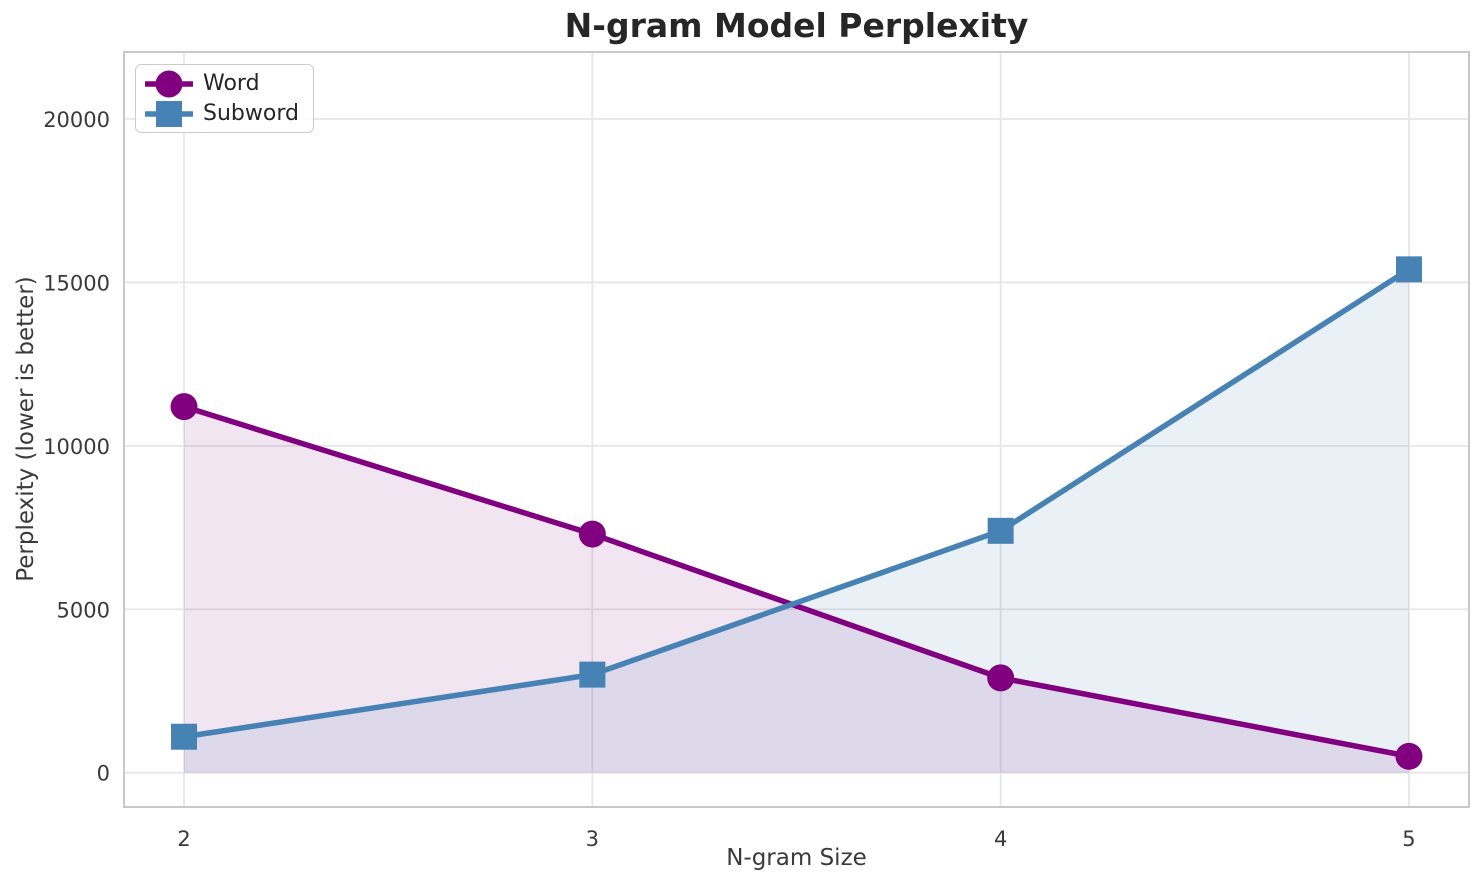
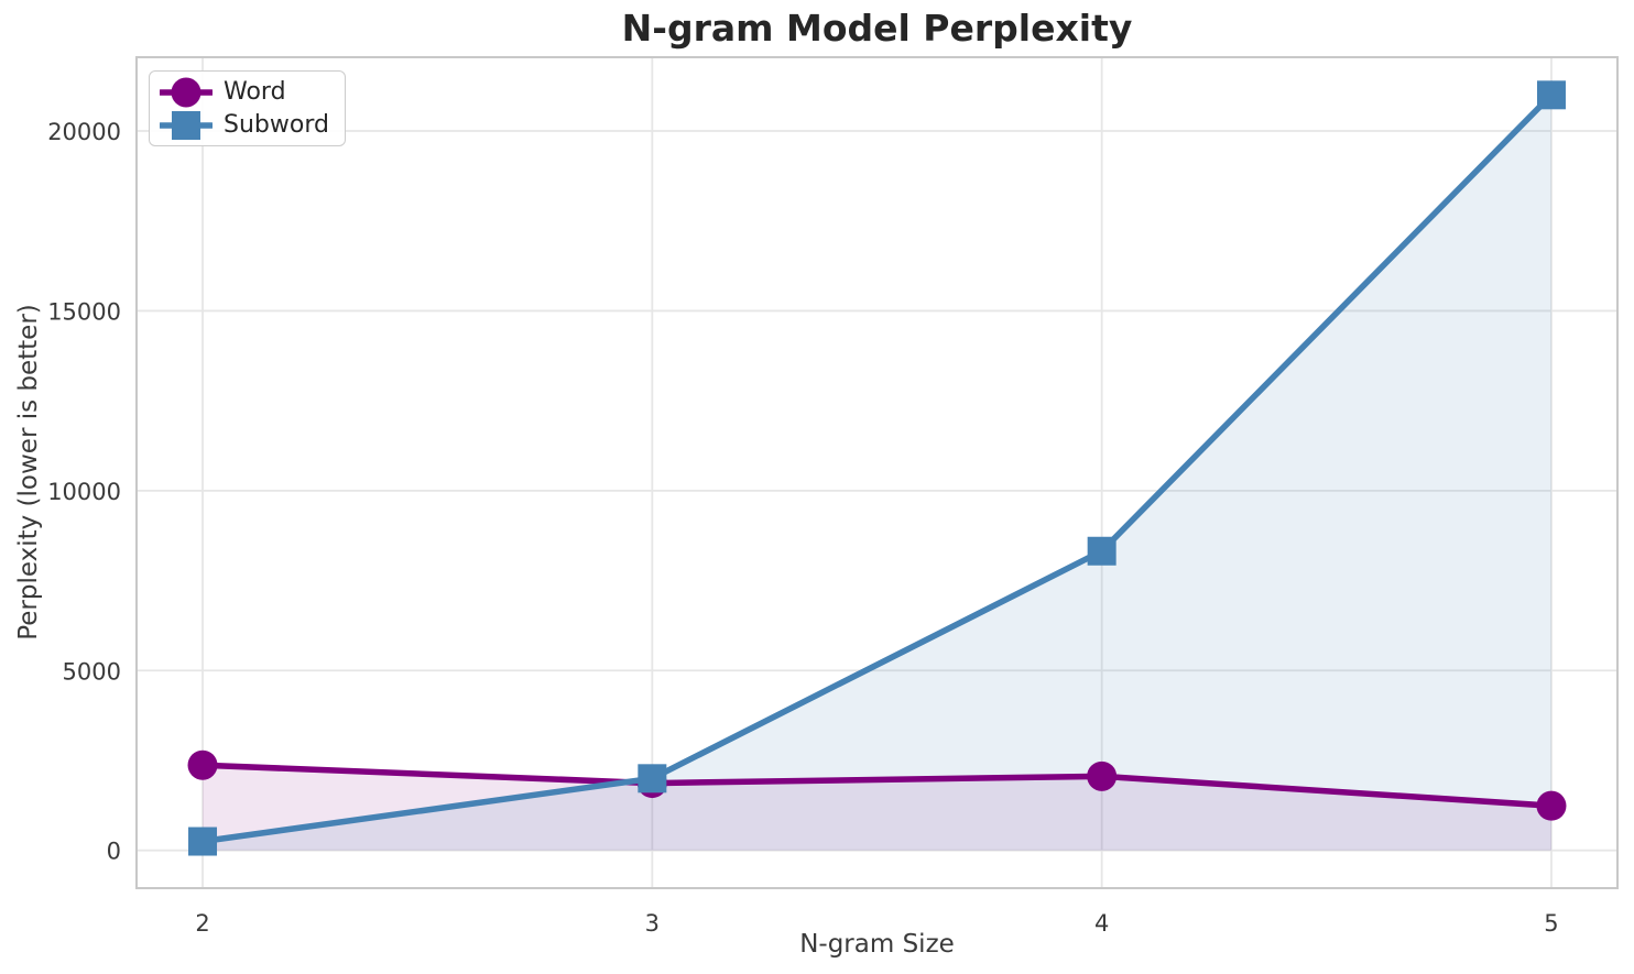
Word/2: 11200 -> 2400
Subword/2: 1100 -> 200
Word/3: 7300 -> 1900
Subword/3: 3000 -> 2000
Word/4: 2900 -> 2100
Subword/4: 7400 -> 8300
Word/5: 500 -> 1200
Subword/5: 15400 -> 21000
